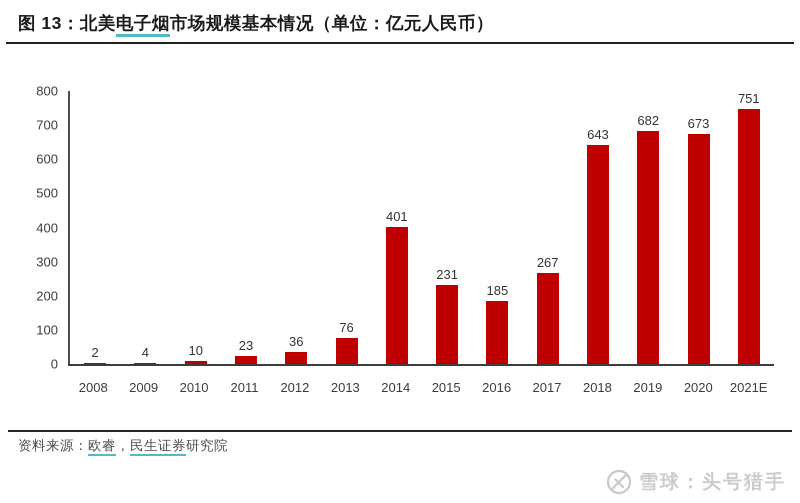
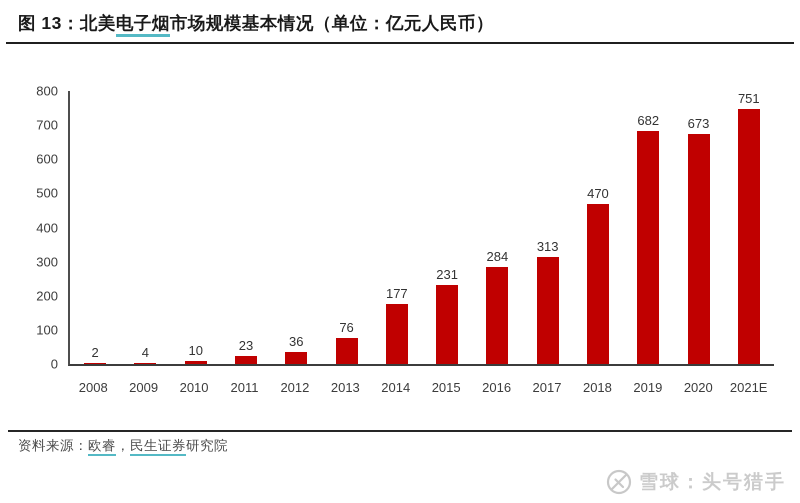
2014: 401 -> 177
2016: 185 -> 284
2017: 267 -> 313
2018: 643 -> 470
